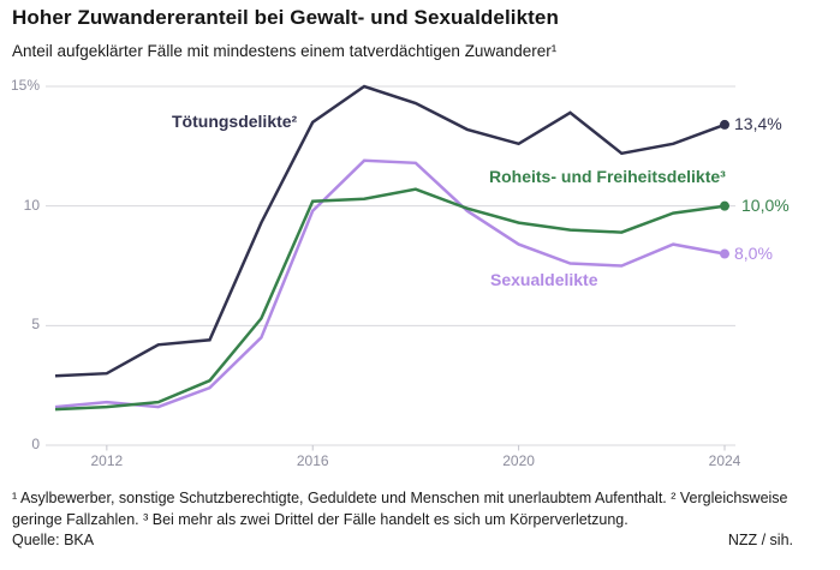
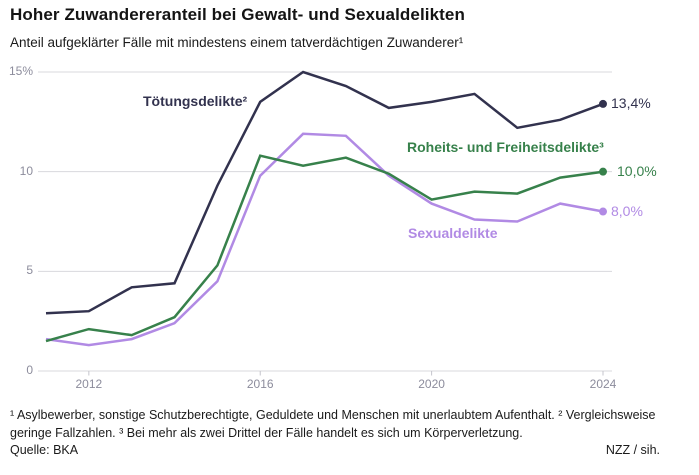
Roheits- und Freiheitsdelikte³/2012: 1.6% -> 2.1%
Sexualdelikte/2012: 1.8% -> 1.3%
Roheits- und Freiheitsdelikte³/2016: 10.2% -> 10.8%
Tötungsdelikte²/2020: 12.6% -> 13.5%
Roheits- und Freiheitsdelikte³/2020: 9.3% -> 8.6%
